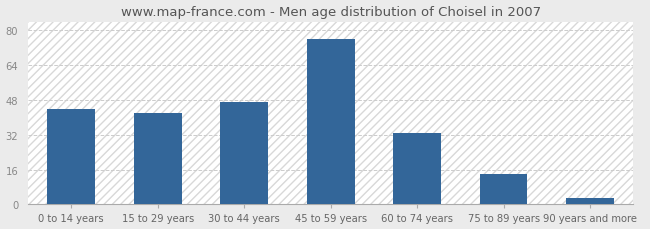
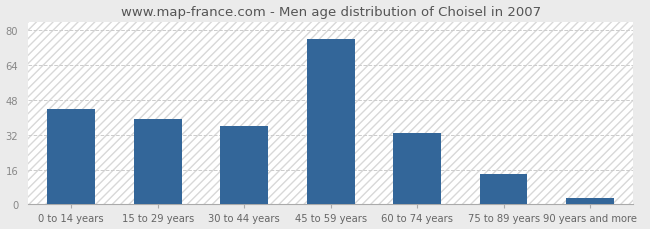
15 to 29 years: 42 -> 39
30 to 44 years: 47 -> 36
